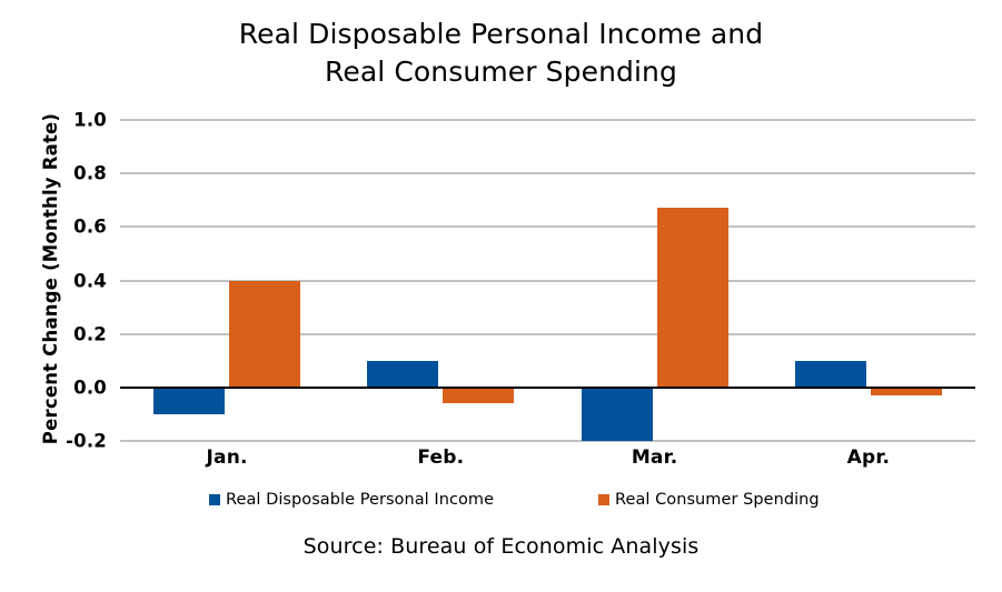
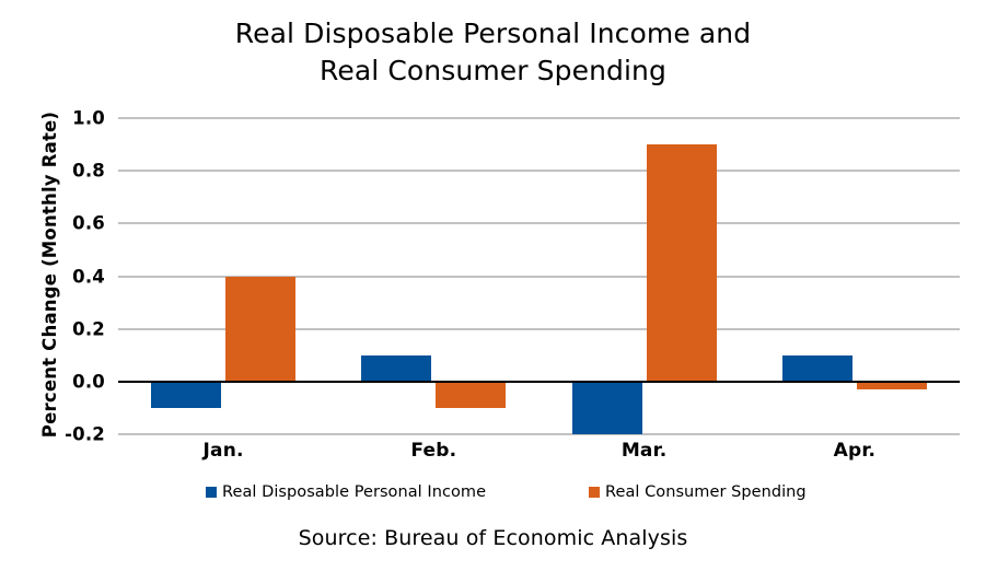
Real Consumer Spending/Feb.: -0.06 -> -0.10
Real Consumer Spending/Mar.: 0.67 -> 0.90
